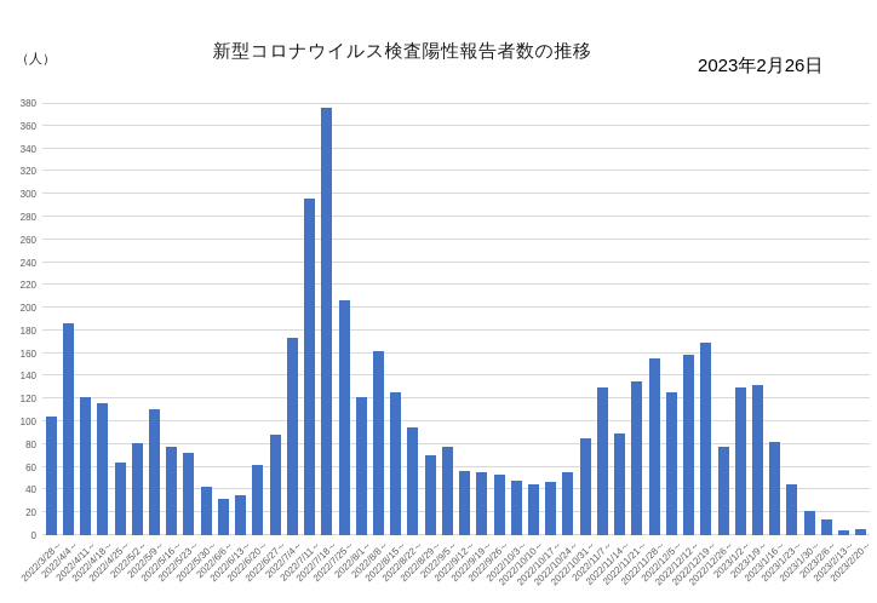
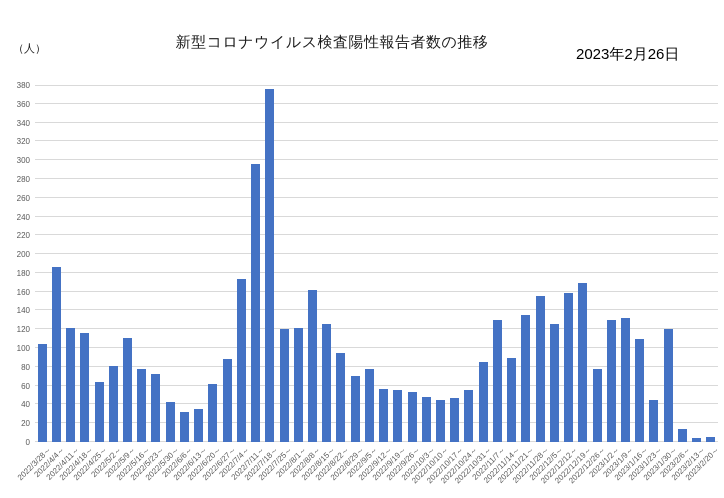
2022/7/25～: 210 -> 120
2023/1/16～: 80 -> 110
2023/1/30～: 20 -> 120
